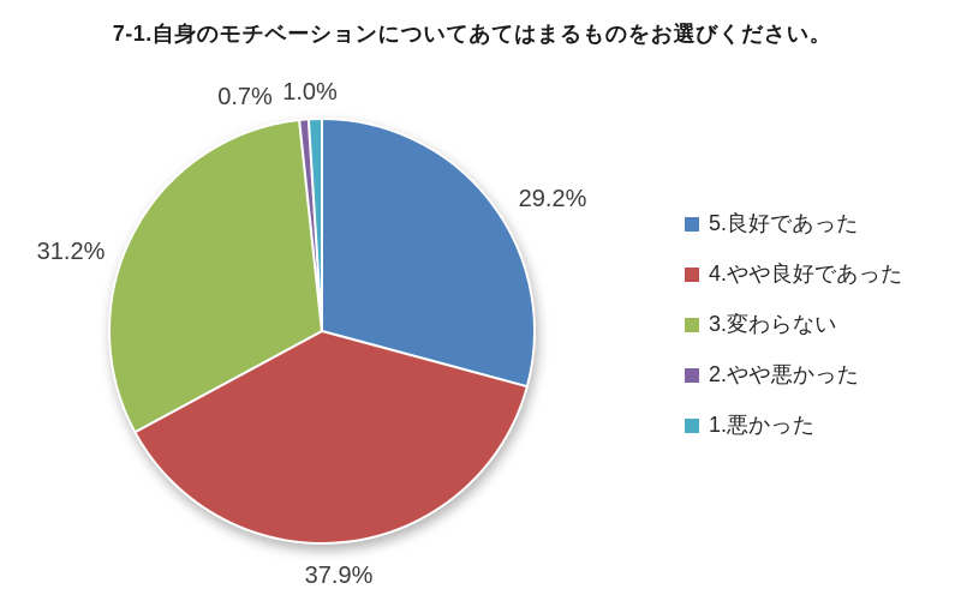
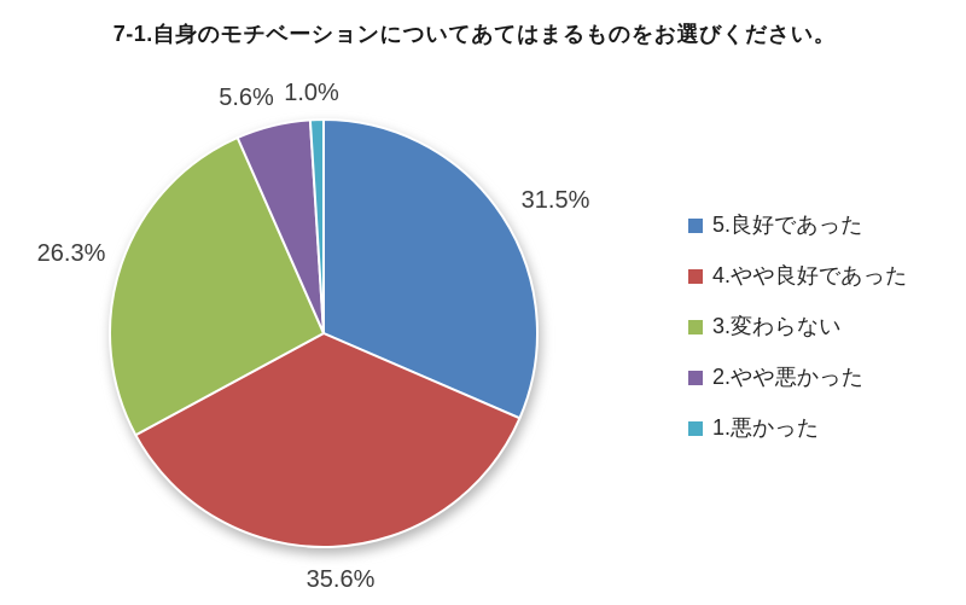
5.良好であった: 29.2% -> 31.5%
4.やや良好であった: 37.9% -> 35.6%
3.変わらない: 31.2% -> 26.3%
2.やや悪かった: 0.7% -> 5.6%
